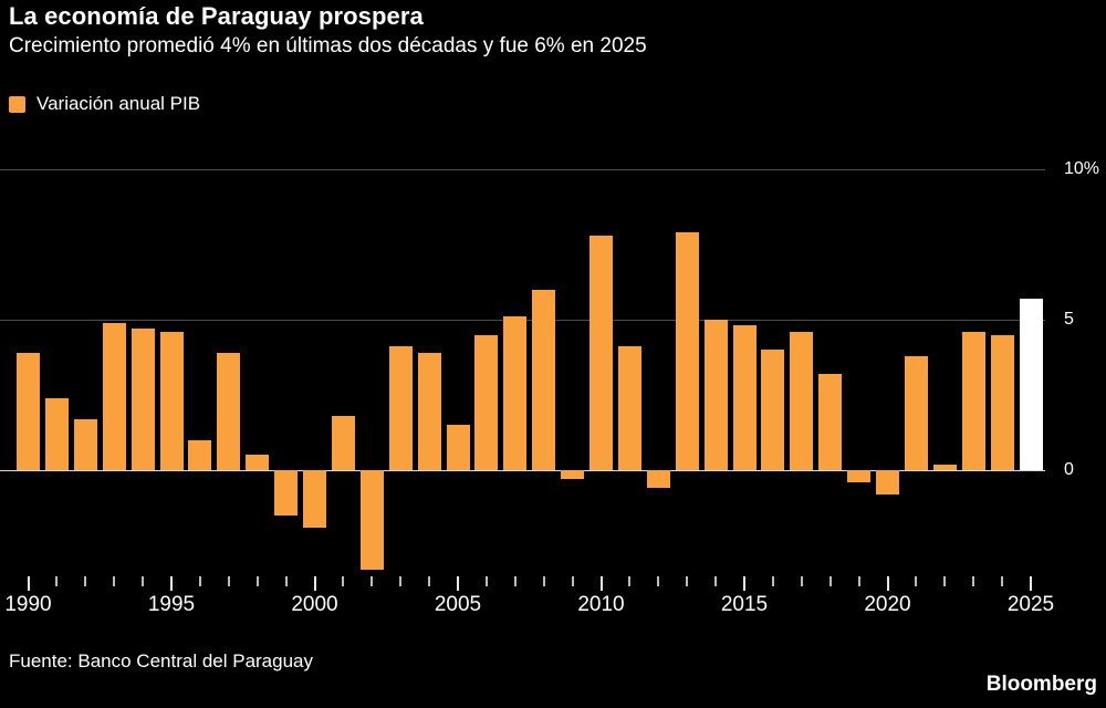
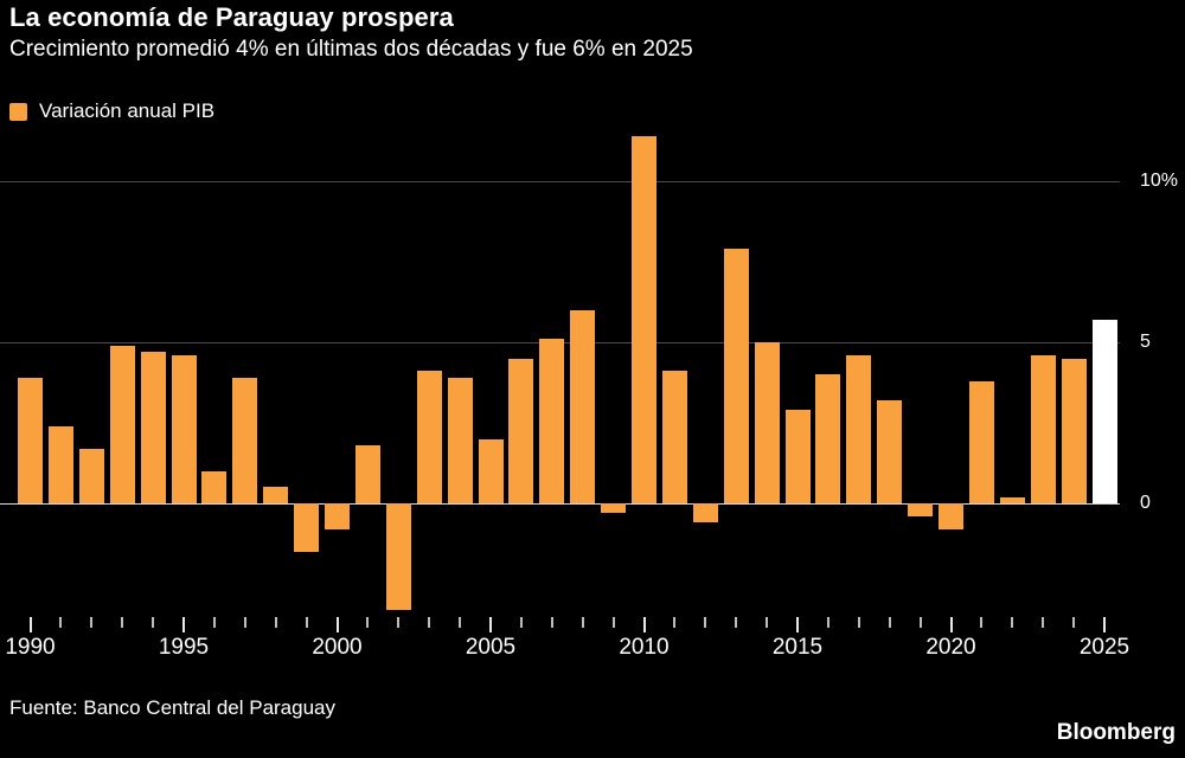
2000: -1.9% -> -0.8%
2005: 1.5% -> 2.0%
2010: 7.8% -> 11.4%
2015: 4.8% -> 2.9%
